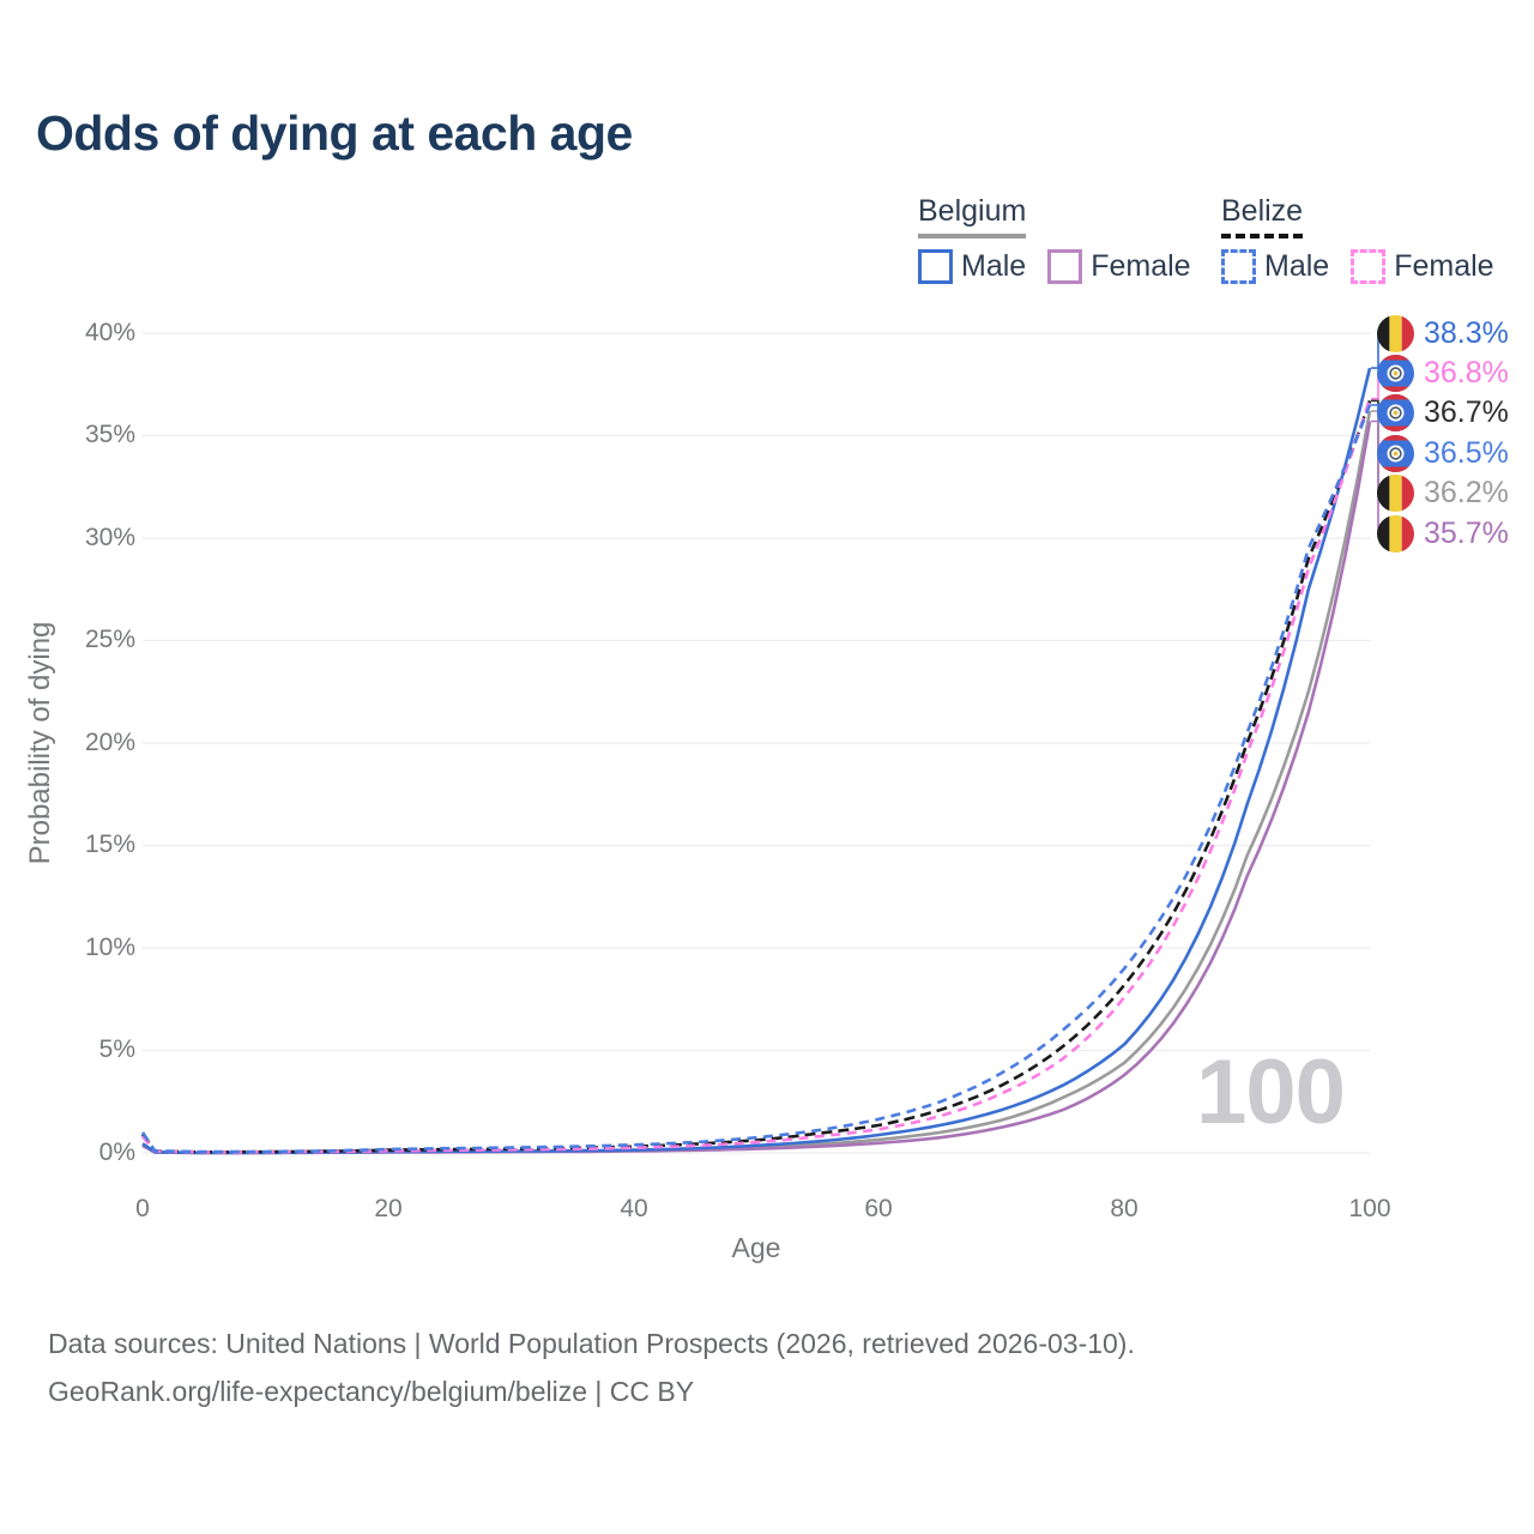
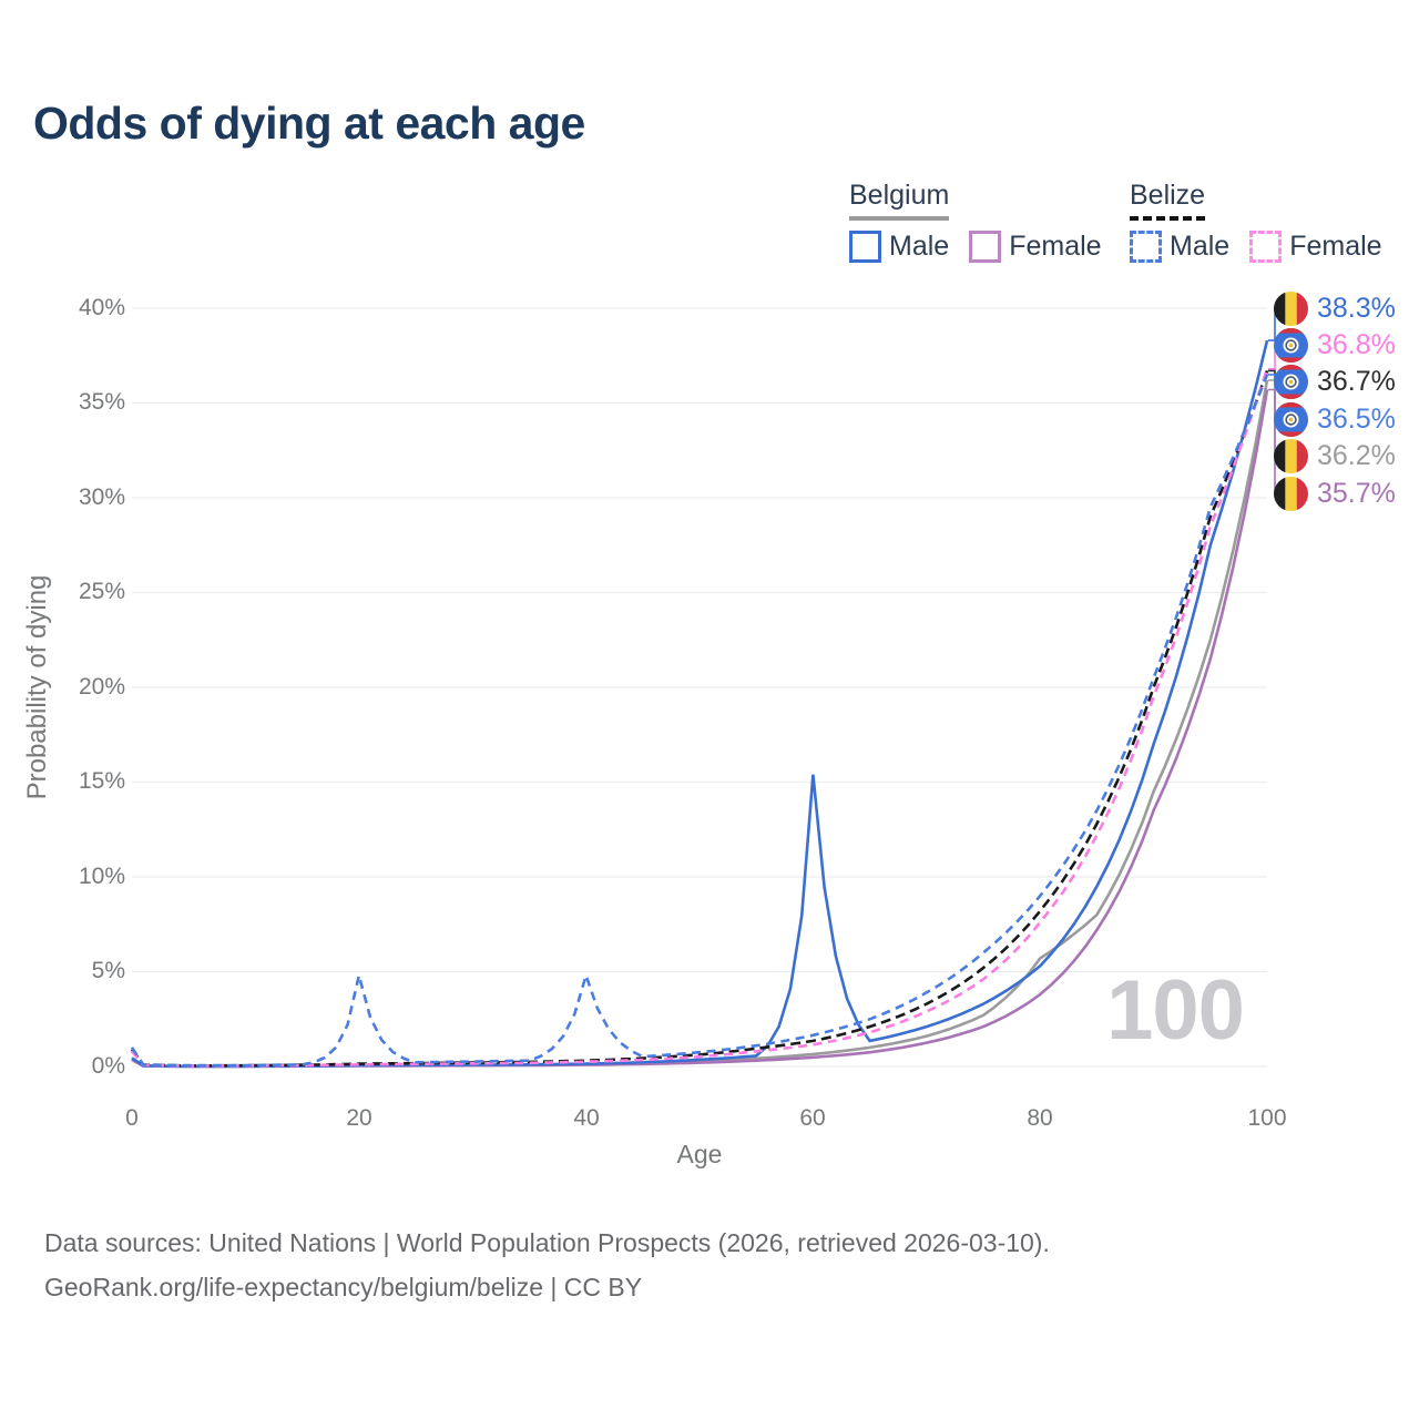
Belize Male/20: 0.2% -> 4.8%
Belize Male/40: 0.4% -> 4.8%
Belgium Male/60: 0.9% -> 15.4%
Belgium/80: 4.4% -> 5.7%
